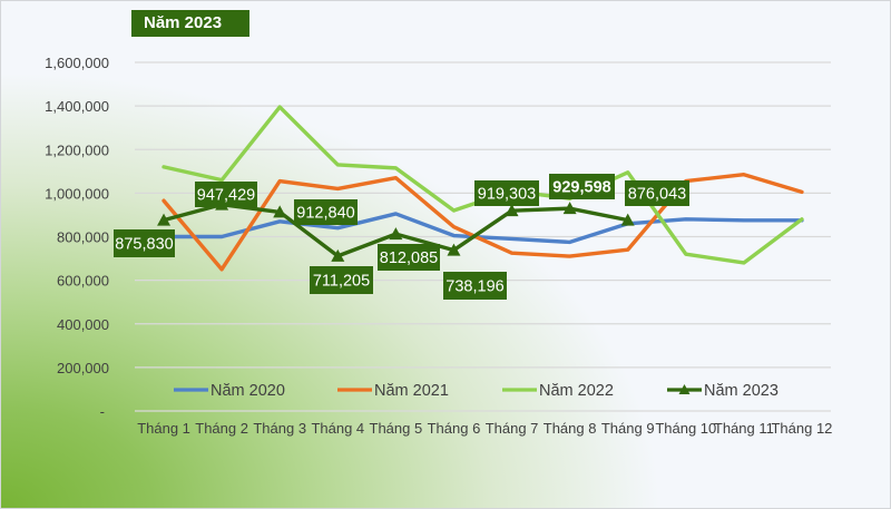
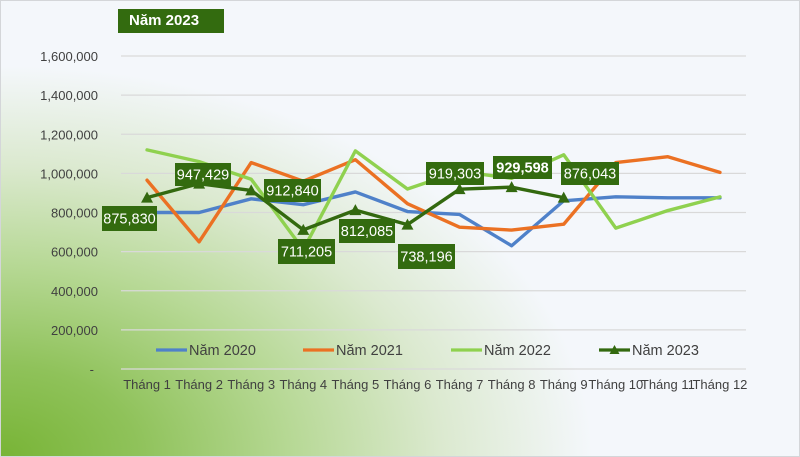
Năm 2022/Tháng 3: 1400000 -> 970000
Năm 2021/Tháng 4: 1020000 -> 960000
Năm 2022/Tháng 4: 1130000 -> 610000
Năm 2020/Tháng 8: 780000 -> 630000
Năm 2022/Tháng 11: 680000 -> 810000
